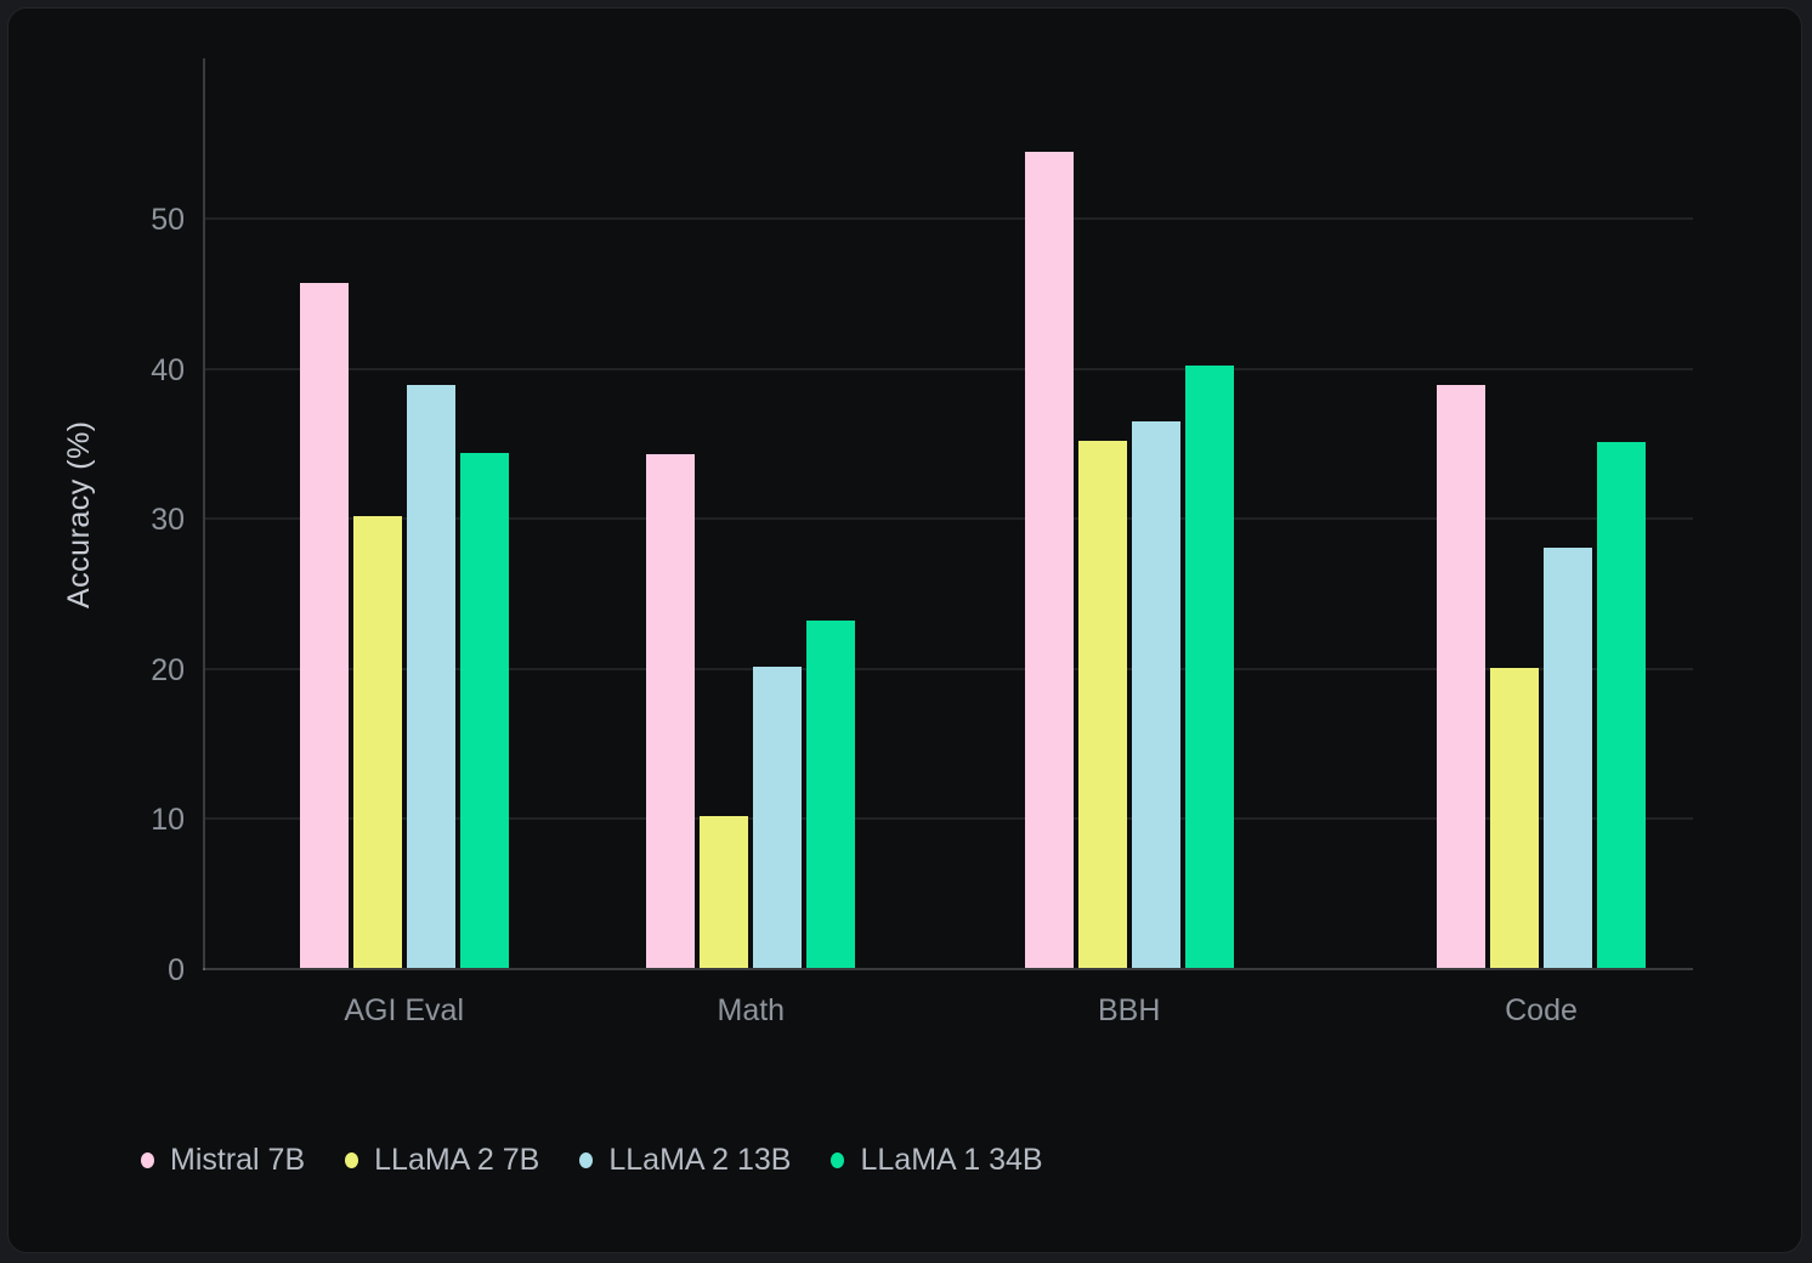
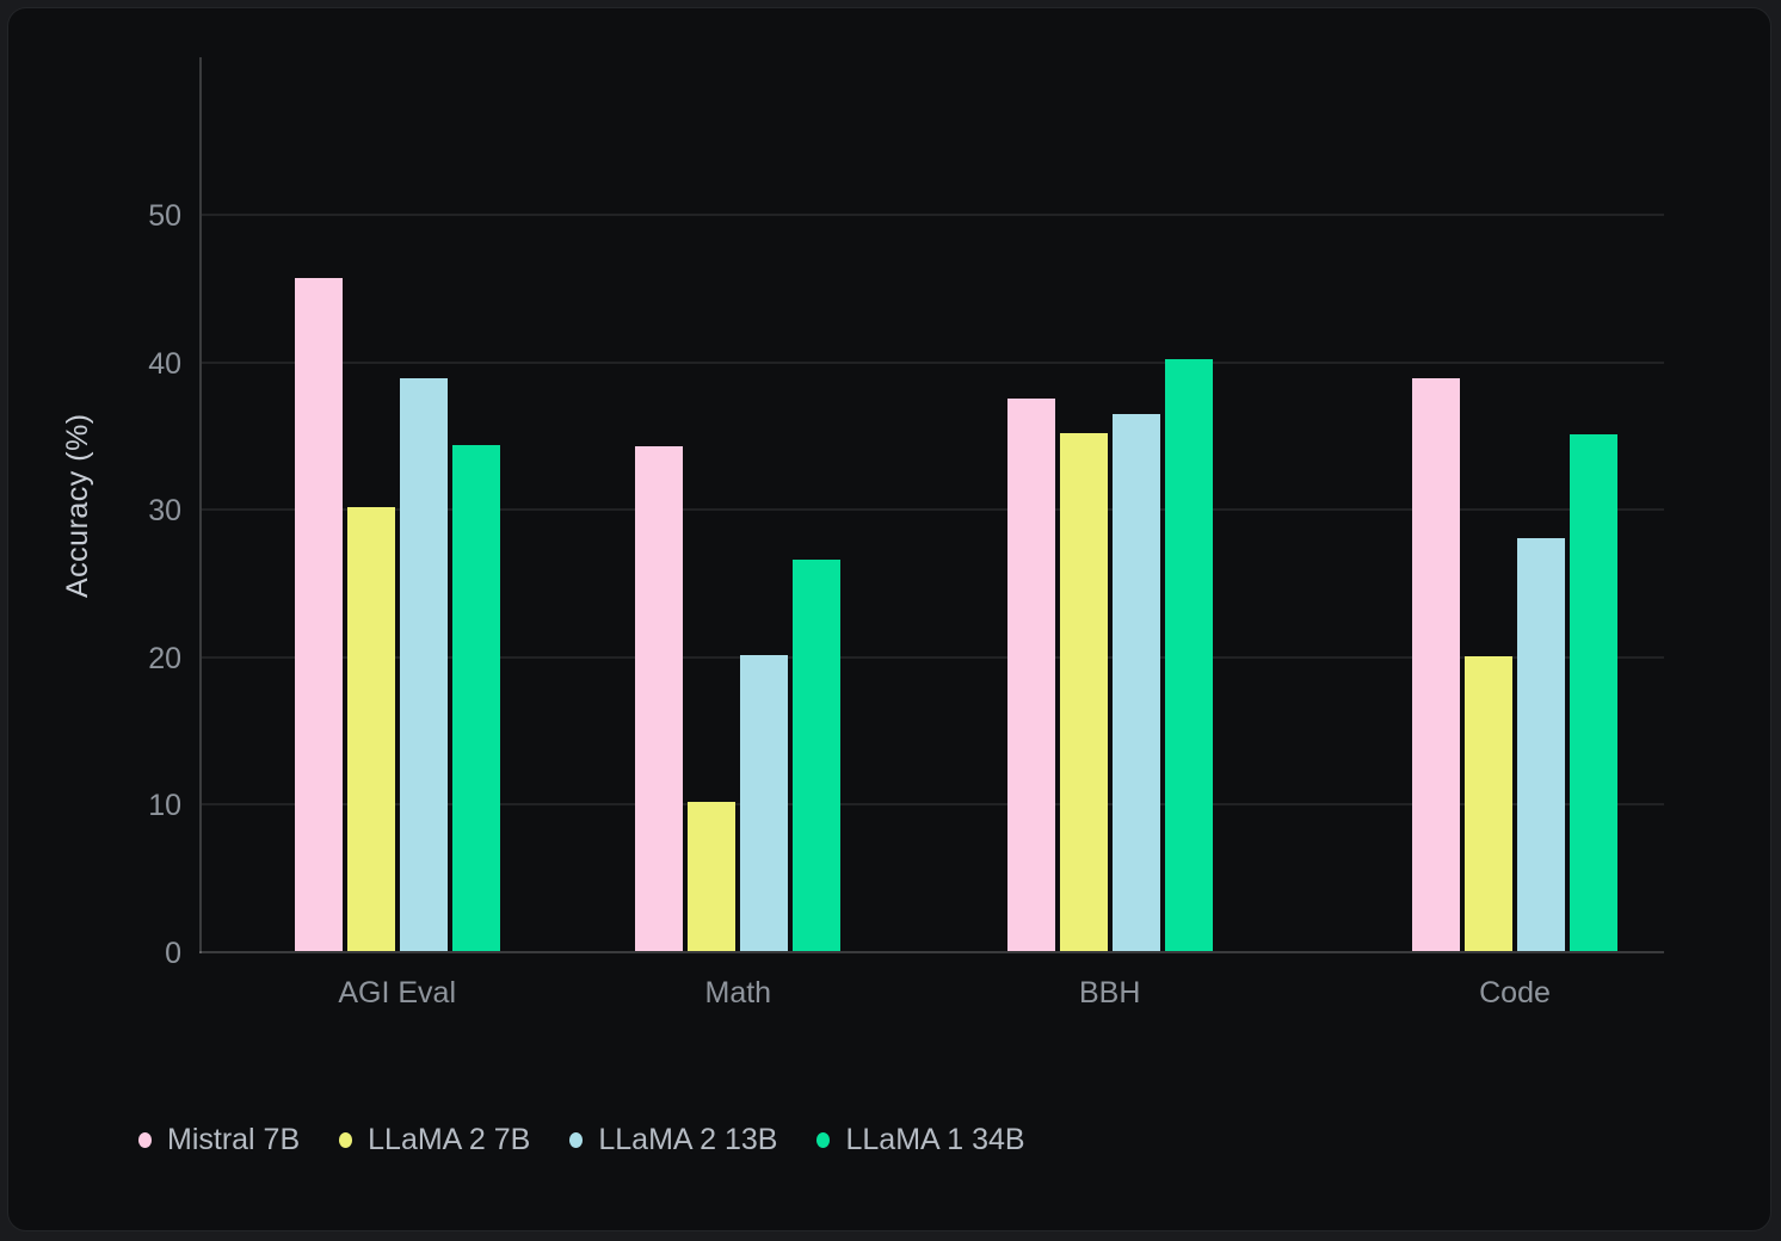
LLaMA 1 34B/Math: 23.1 -> 26.5
Mistral 7B/BBH: 54.4 -> 37.5
